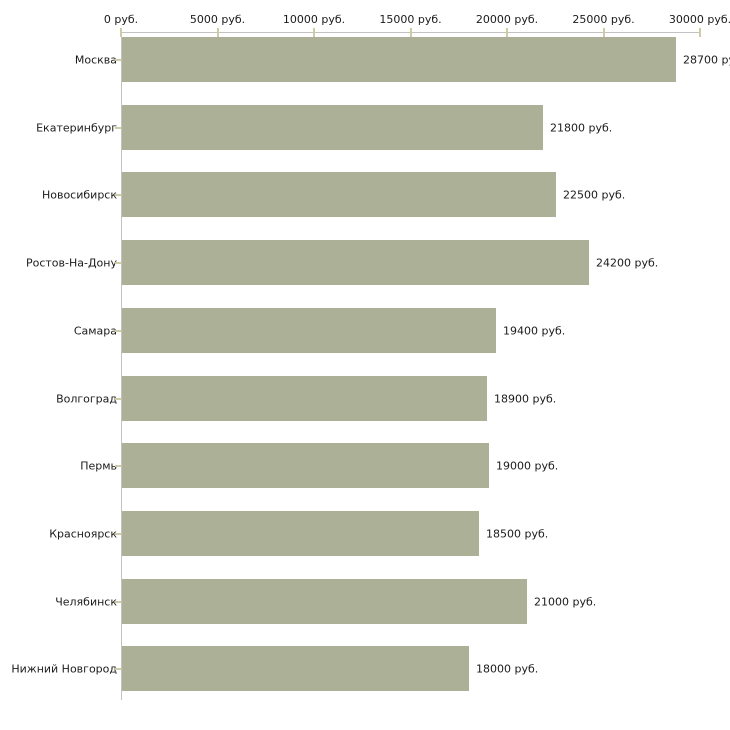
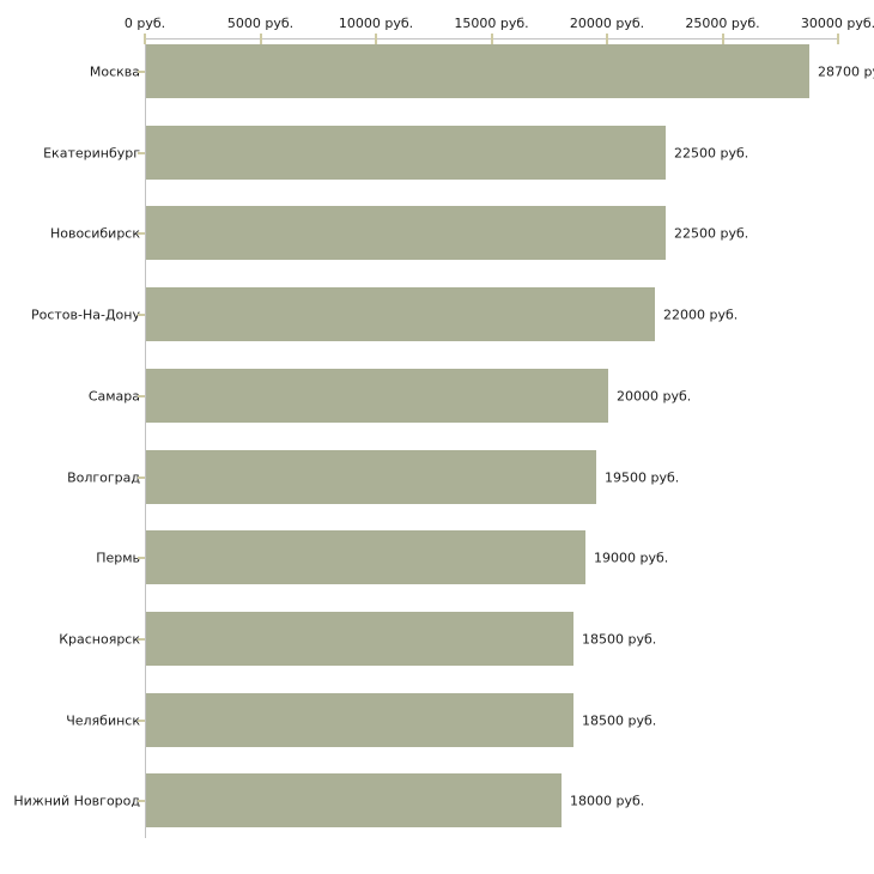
Екатеринбург: 21800 -> 22500
Ростов-На-Дону: 24200 -> 22000
Самара: 19400 -> 20000
Волгоград: 18900 -> 19500
Челябинск: 21000 -> 18500
